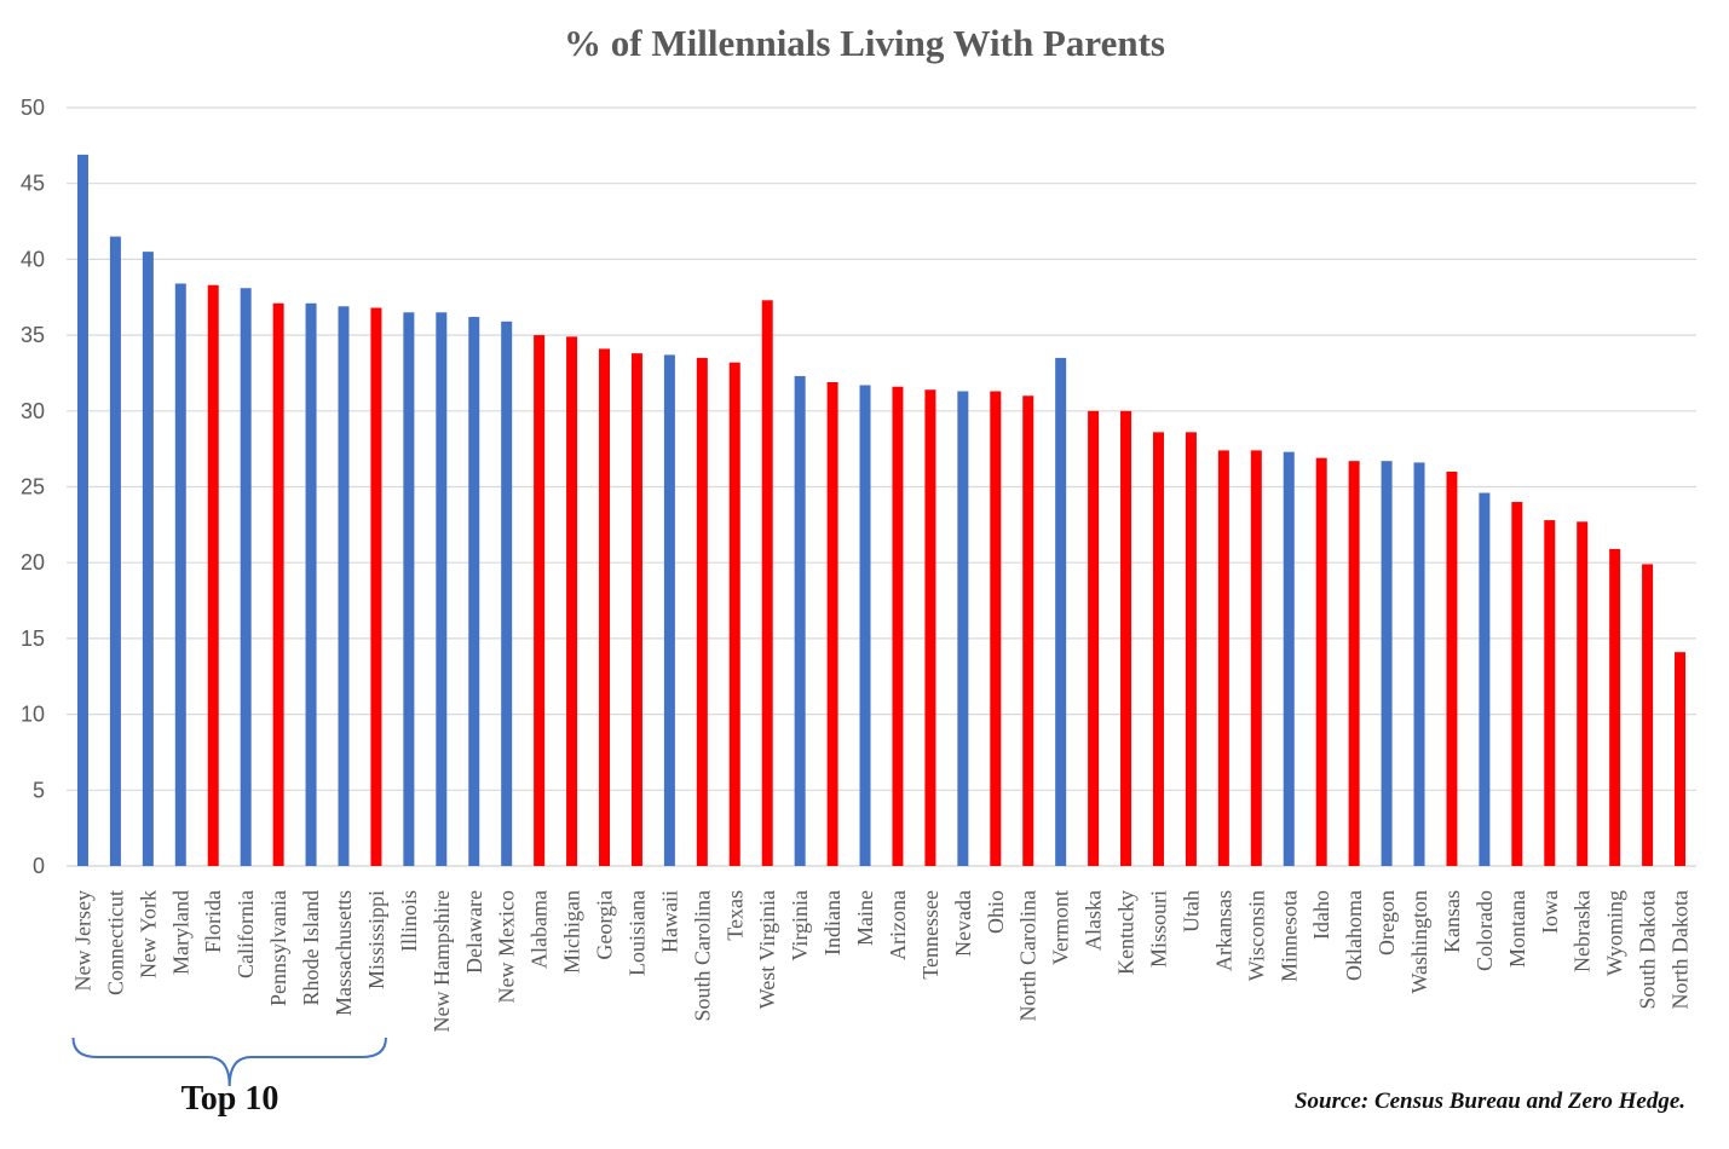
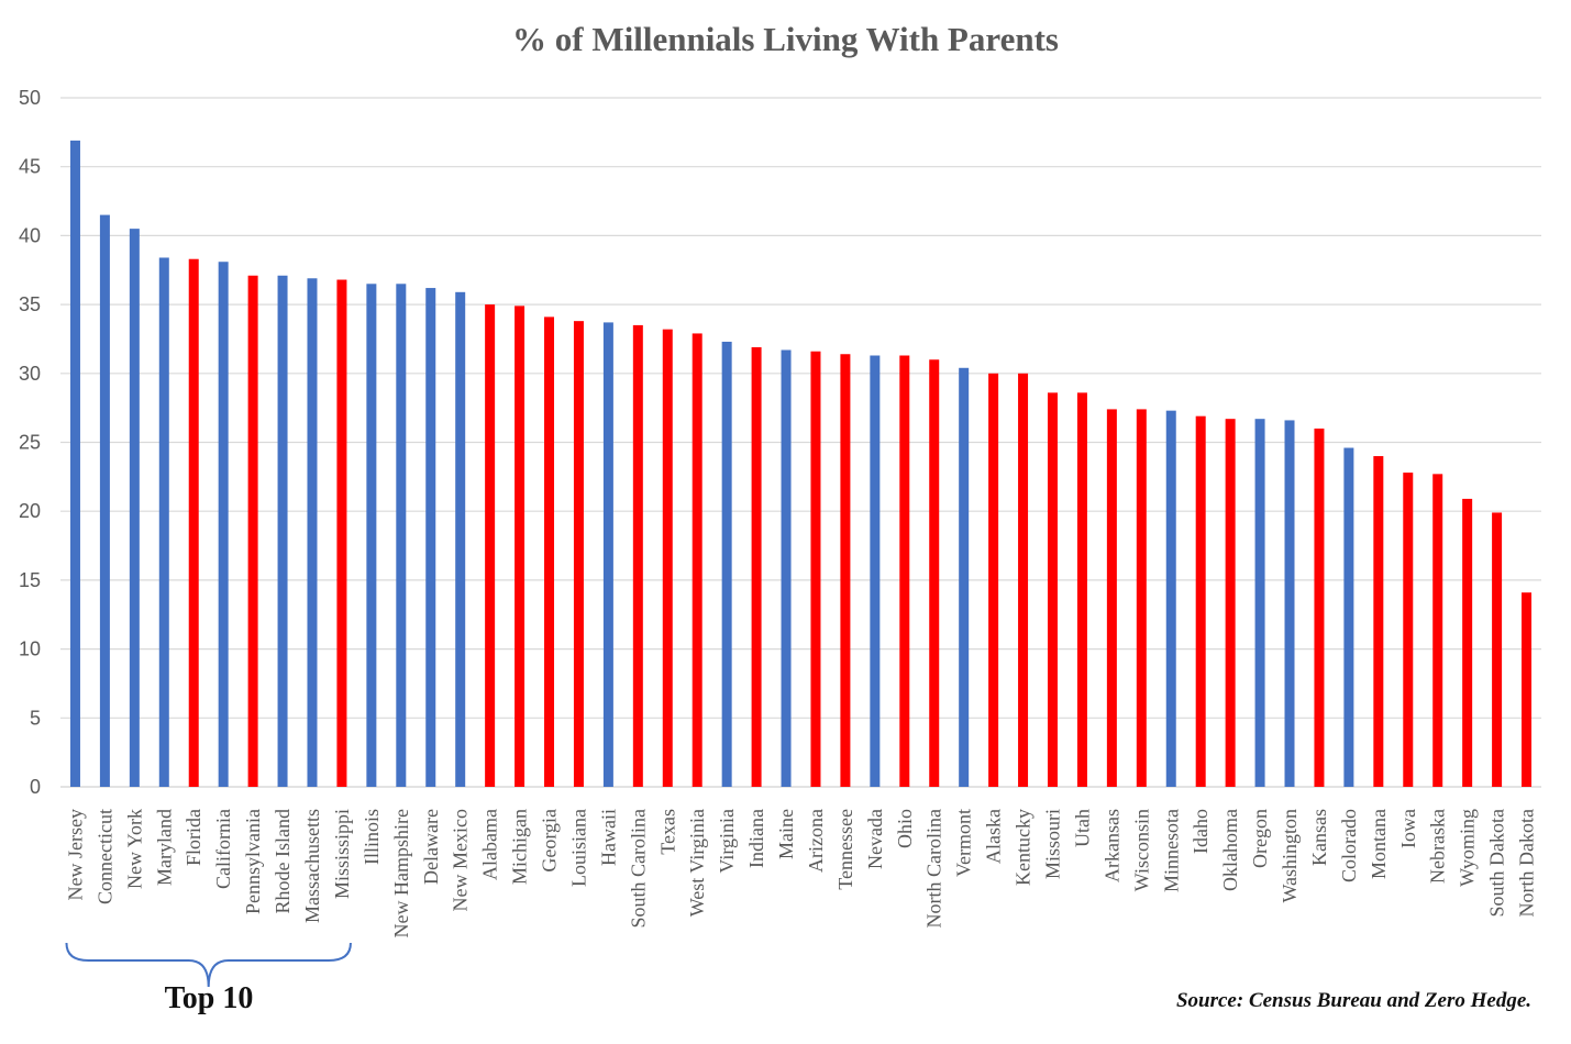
West Virginia: 37.3 -> 32.9
Vermont: 33.5 -> 30.4
